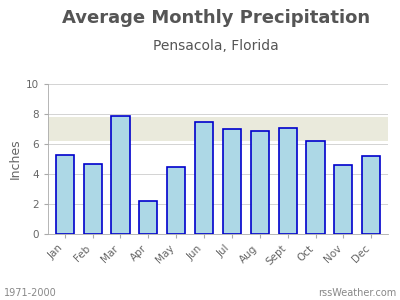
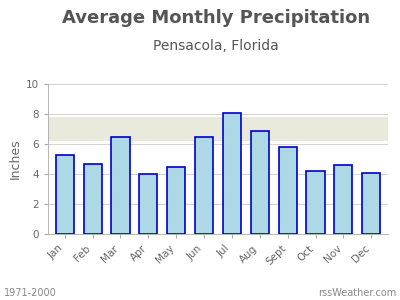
Mar: 7.9 -> 6.5
Apr: 2.2 -> 4.0
Jun: 7.5 -> 6.5
Jul: 7.0 -> 8.1
Sept: 7.1 -> 5.8
Oct: 6.2 -> 4.2
Dec: 5.2 -> 4.1
